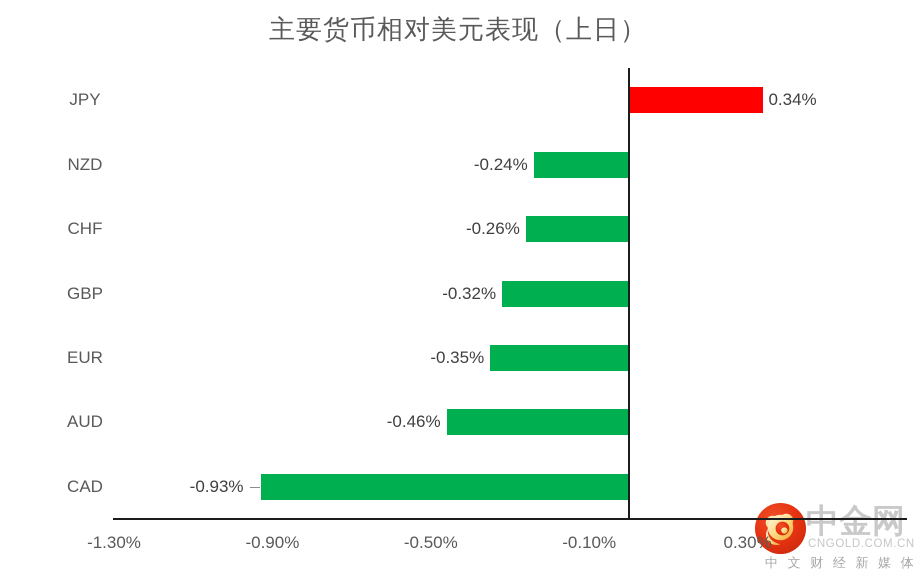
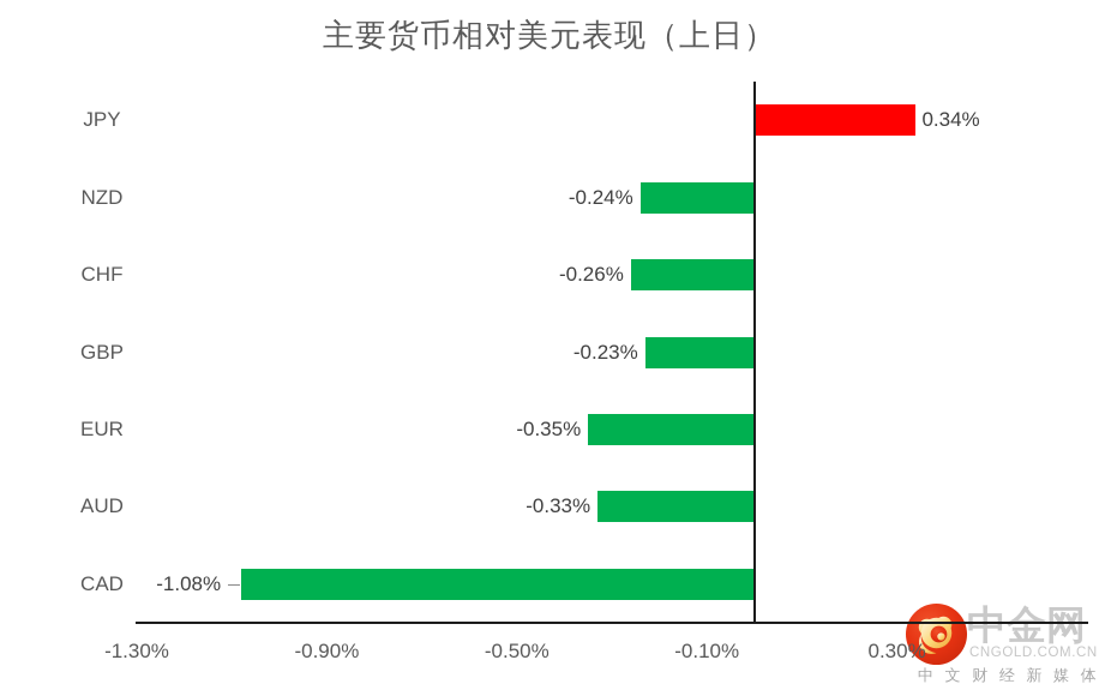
GBP: -0.32% -> -0.23%
AUD: -0.46% -> -0.33%
CAD: -0.93% -> -1.08%
